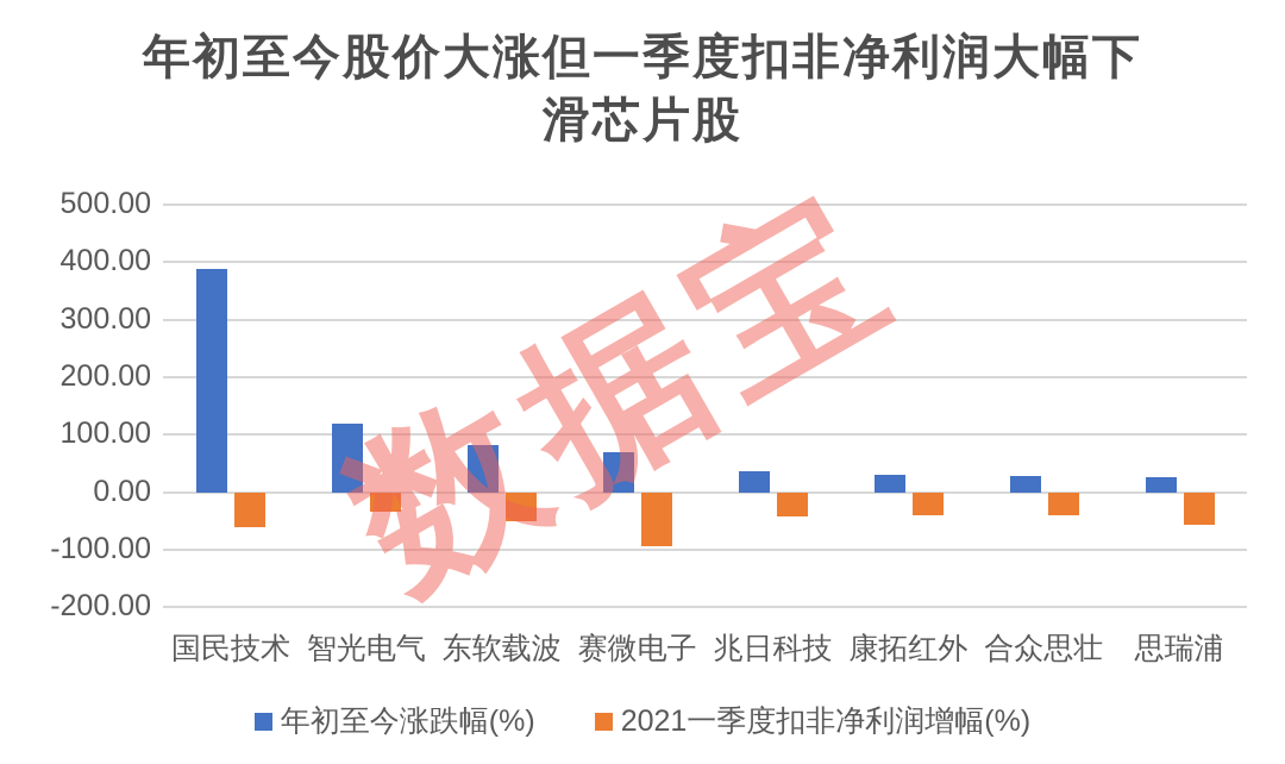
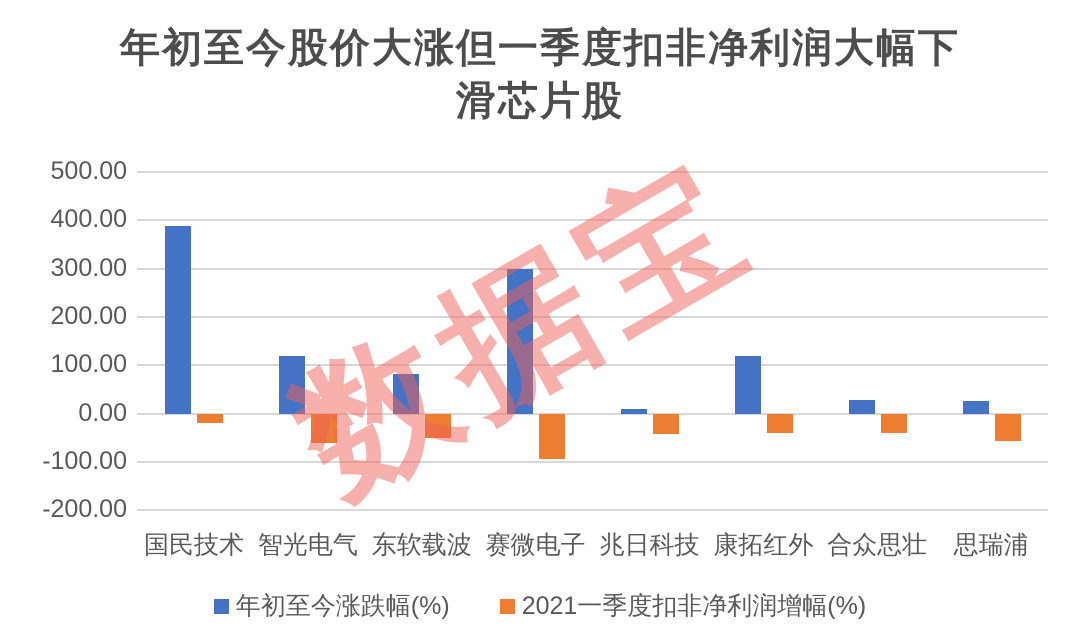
2021一季度扣非净利润增幅(%)/国民技术: -60 -> -20
2021一季度扣非净利润增幅(%)/智光电气: -30 -> -60
年初至今涨跌幅(%)/赛微电子: 70 -> 300
年初至今涨跌幅(%)/兆日科技: 40 -> 10
年初至今涨跌幅(%)/康拓红外: 30 -> 120
